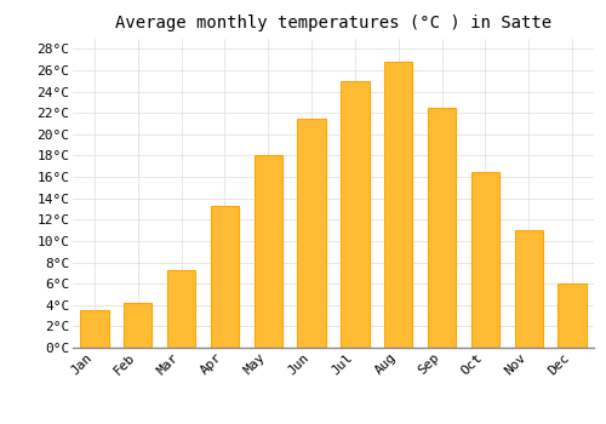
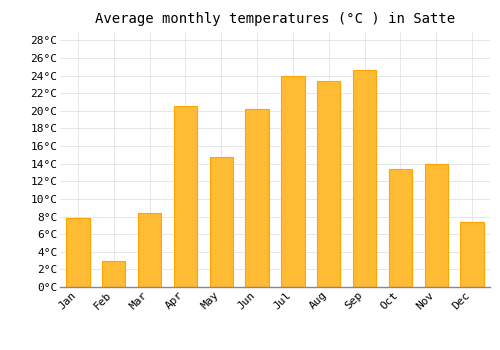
Jan: 3.5°C -> 7.8°C
Feb: 4.2°C -> 3.0°C
Mar: 7.3°C -> 8.4°C
Apr: 13.3°C -> 20.6°C
May: 18.0°C -> 14.8°C
Jun: 21.5°C -> 20.2°C
Jul: 25.0°C -> 24.0°C
Aug: 26.8°C -> 23.4°C
Sep: 22.5°C -> 24.6°C
Oct: 16.5°C -> 13.4°C
Nov: 11.0°C -> 14.0°C
Dec: 6.0°C -> 7.4°C
